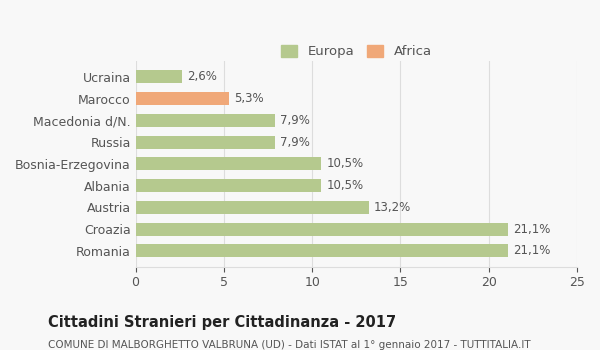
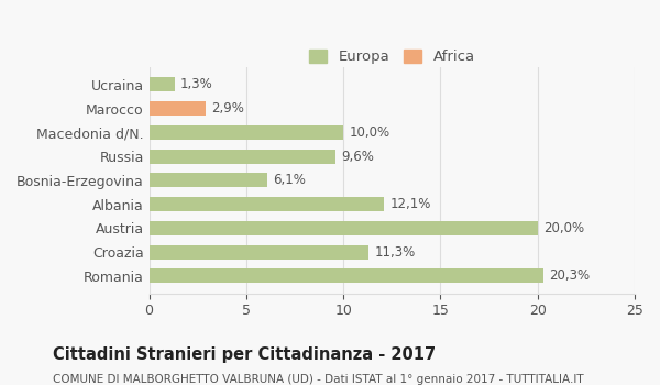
Ucraina: 2,6% -> 1,3%
Marocco: 5,3% -> 2,9%
Macedonia d/N.: 7,9% -> 10,0%
Russia: 7,9% -> 9,6%
Bosnia-Erzegovina: 10,5% -> 6,1%
Albania: 10,5% -> 12,1%
Austria: 13,2% -> 20,0%
Croazia: 21,1% -> 11,3%
Romania: 21,1% -> 20,3%
